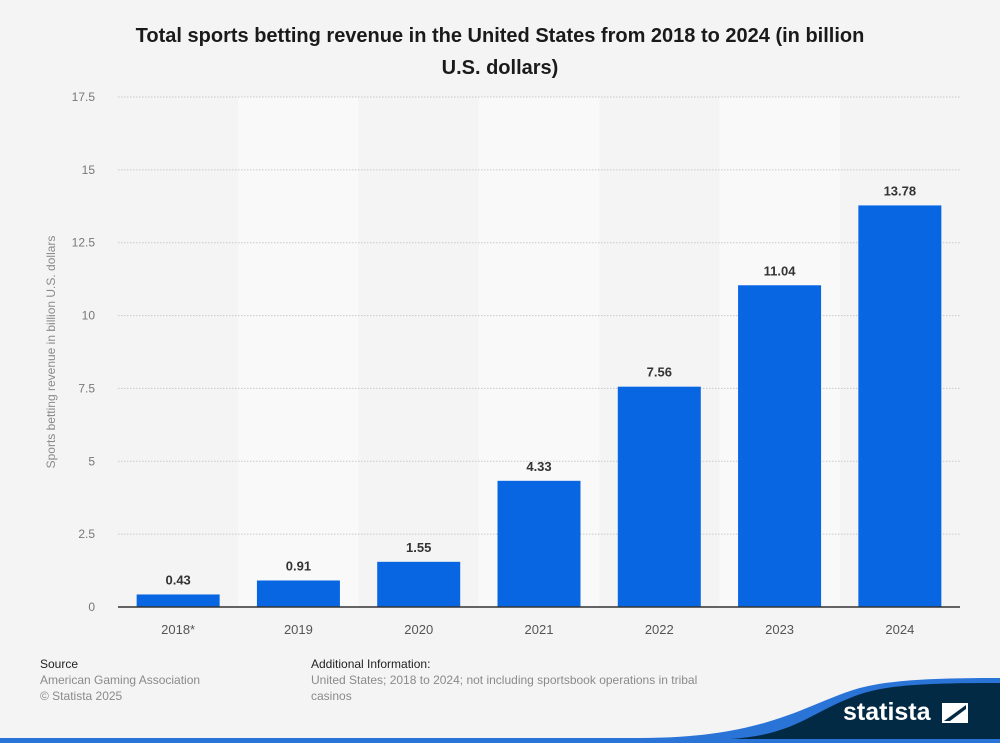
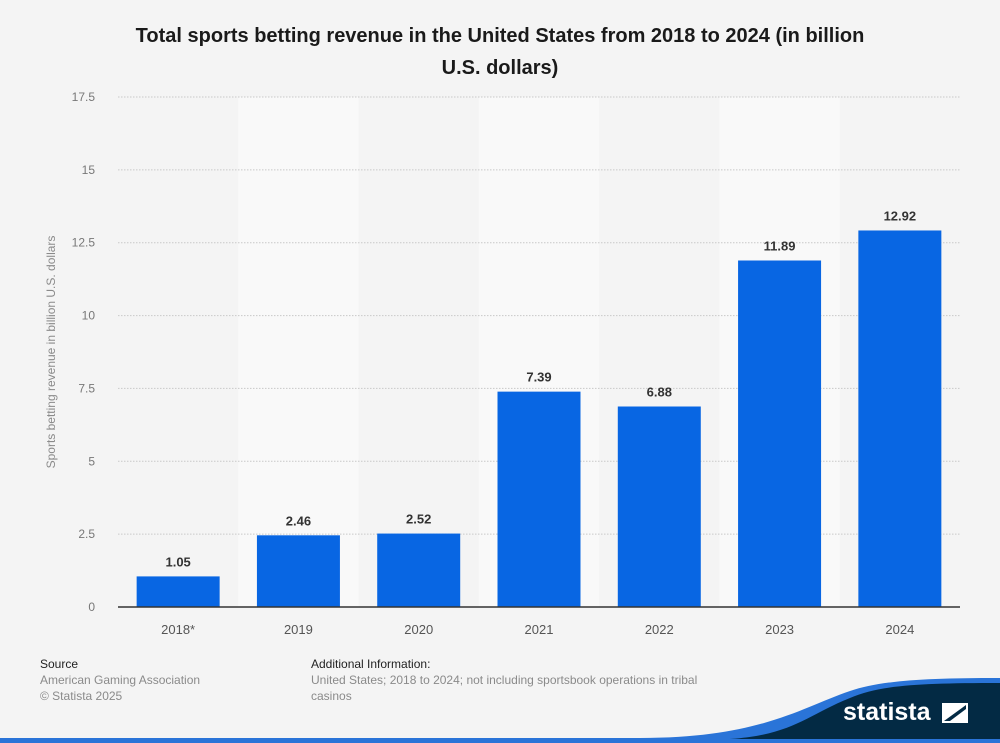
2018*: 0.43 -> 1.05
2019: 0.91 -> 2.46
2020: 1.55 -> 2.52
2021: 4.33 -> 7.39
2022: 7.56 -> 6.88
2023: 11.04 -> 11.89
2024: 13.78 -> 12.92
